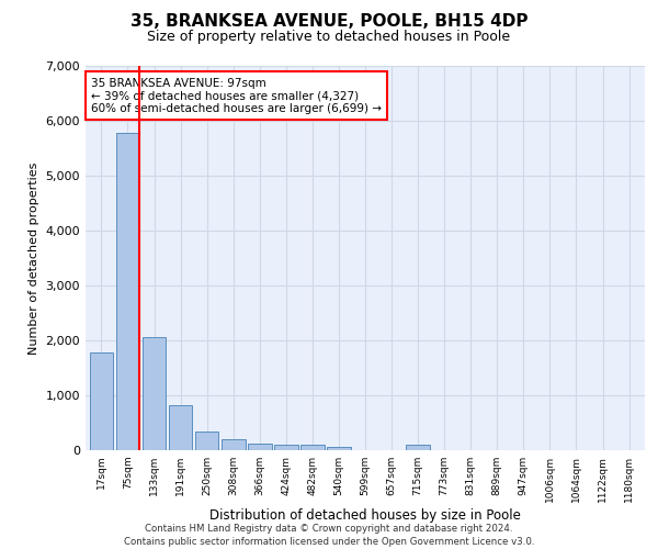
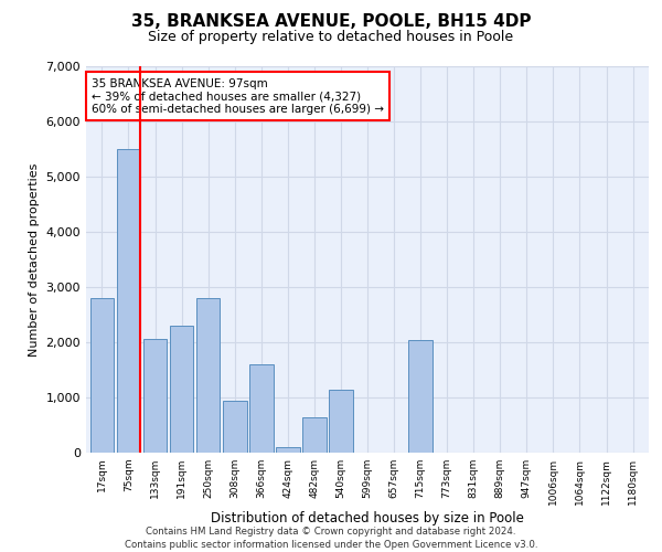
17sqm: 1,780 -> 2,800
75sqm: 5,780 -> 5,500
191sqm: 820 -> 2,300
250sqm: 340 -> 2,800
308sqm: 200 -> 950
366sqm: 120 -> 1,600
482sqm: 100 -> 650
540sqm: 70 -> 1,150
715sqm: 100 -> 2,050
